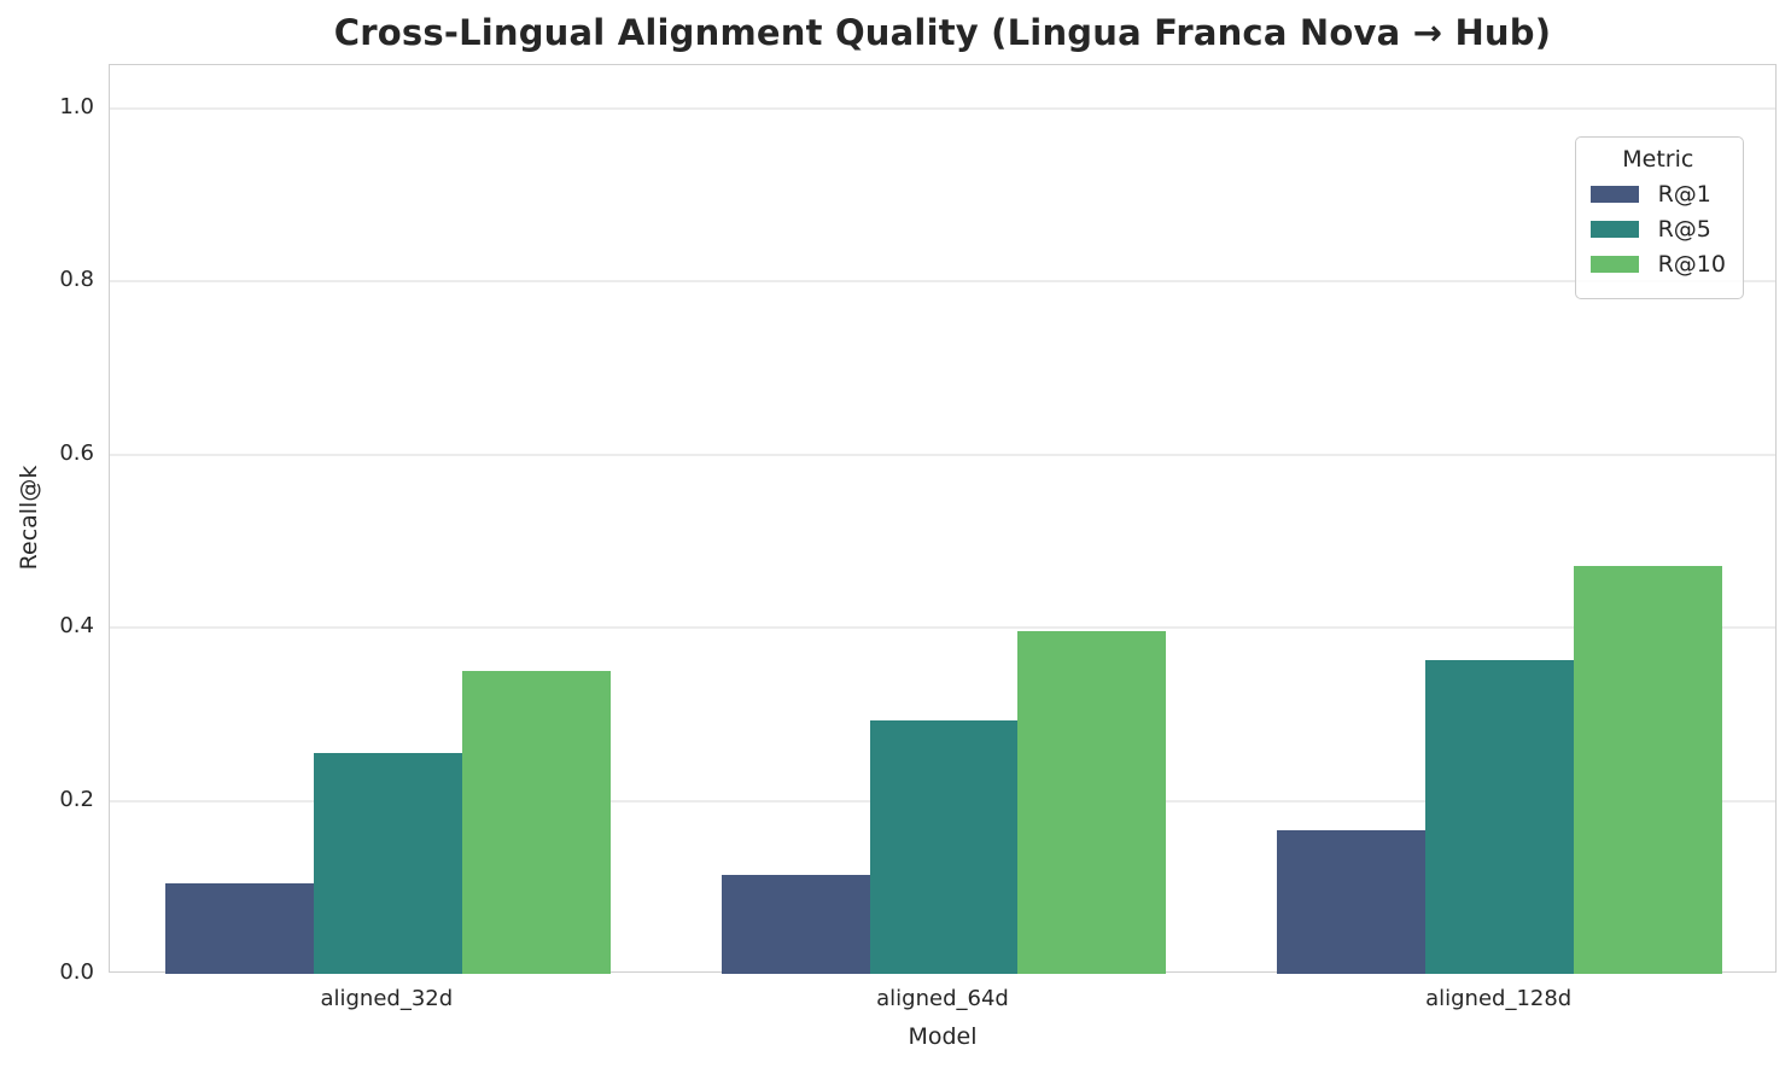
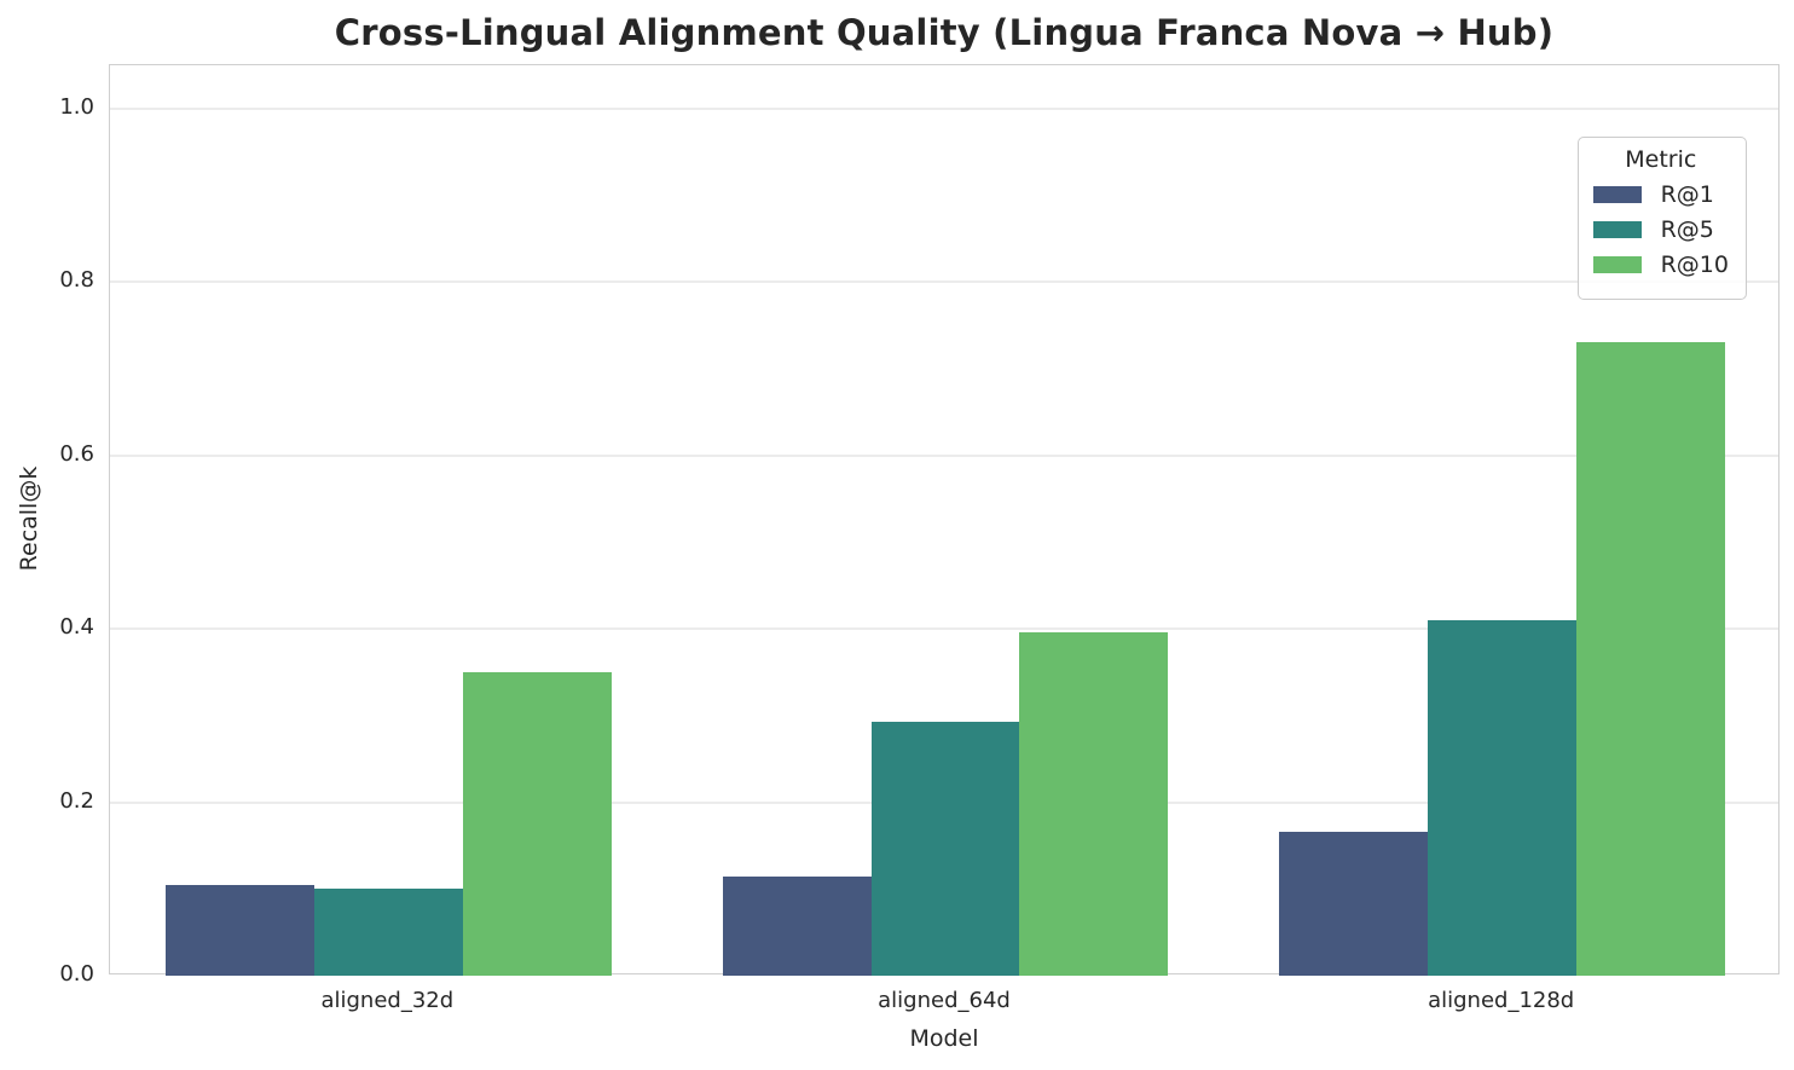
R@5/aligned_32d: 0.26 -> 0.10
R@5/aligned_128d: 0.36 -> 0.41
R@10/aligned_128d: 0.47 -> 0.73
